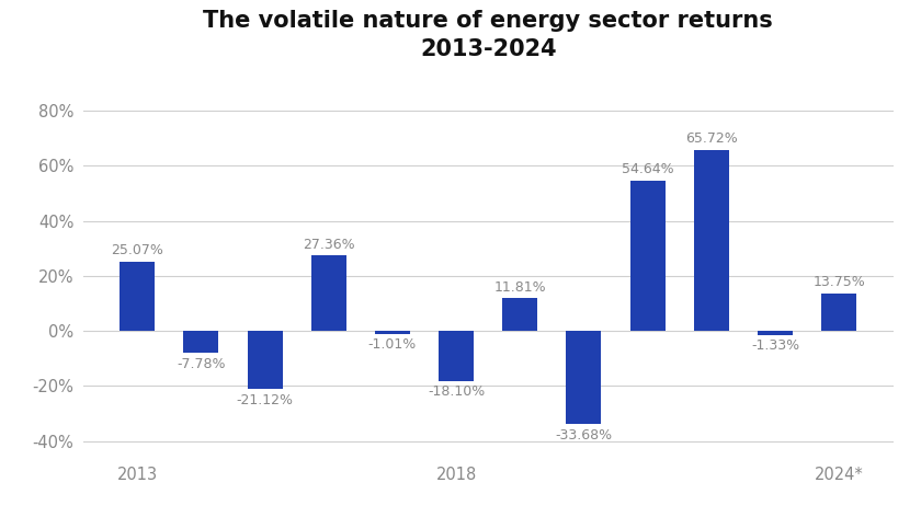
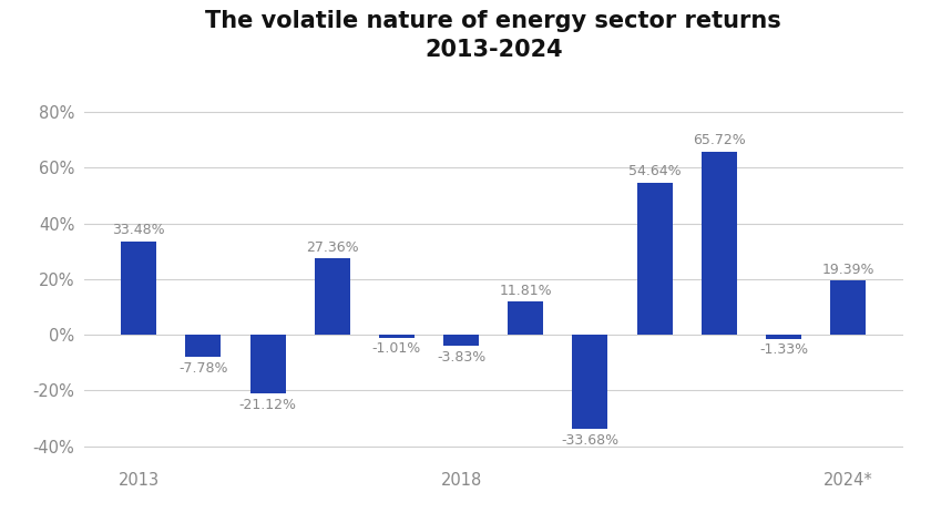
2013: 25.07% -> 33.48%
2018: -18.10% -> -3.83%
2024*: 13.75% -> 19.39%
